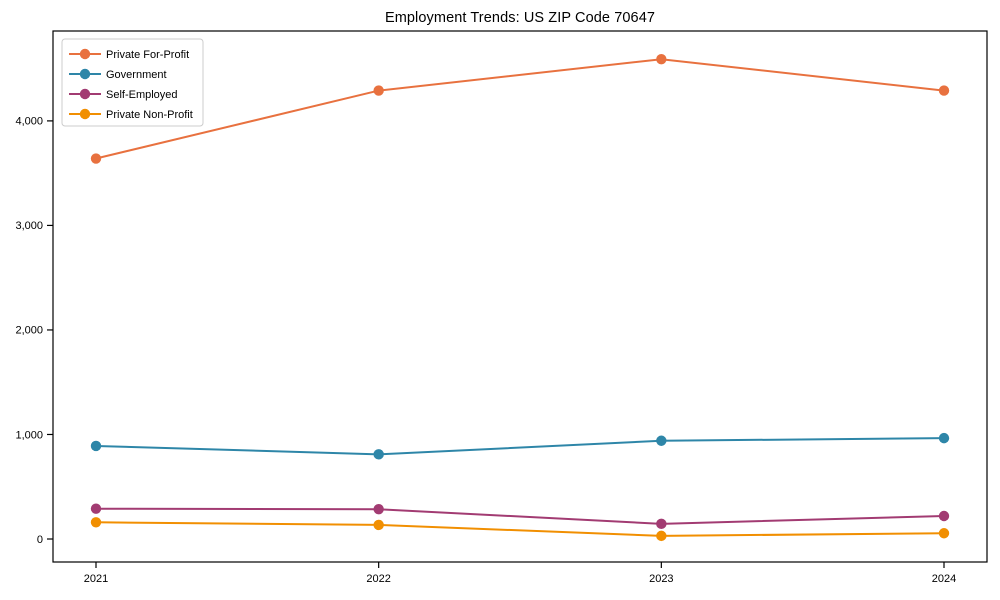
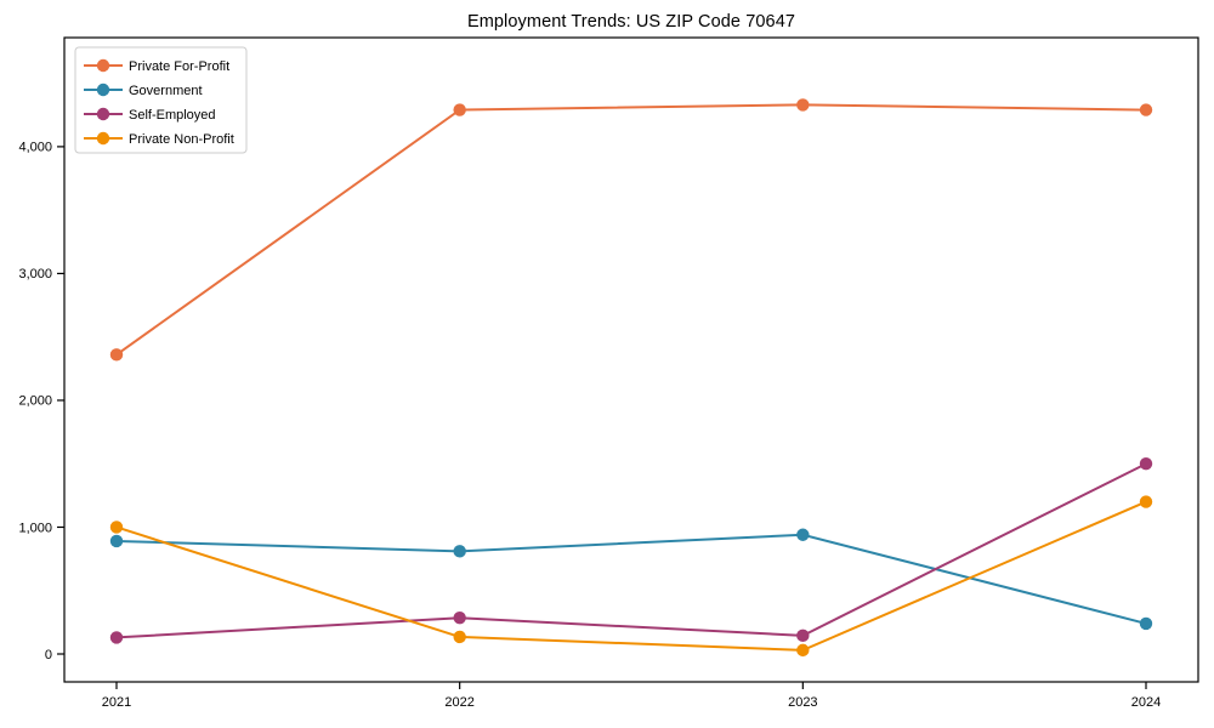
Private For-Profit/2021: 3640 -> 2360
Self-Employed/2021: 290 -> 130
Private Non-Profit/2021: 160 -> 1000
Private For-Profit/2023: 4590 -> 4330
Government/2024: 960 -> 240
Self-Employed/2024: 220 -> 1500
Private Non-Profit/2024: 60 -> 1200
